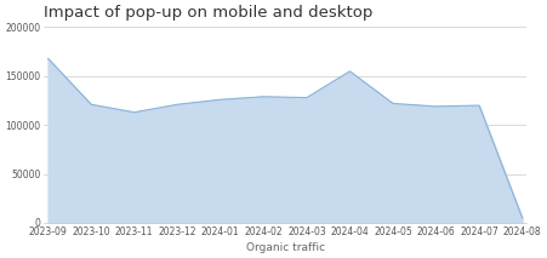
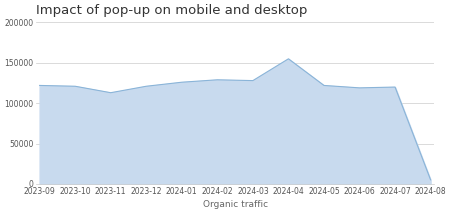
2023-09: 168000 -> 122000
